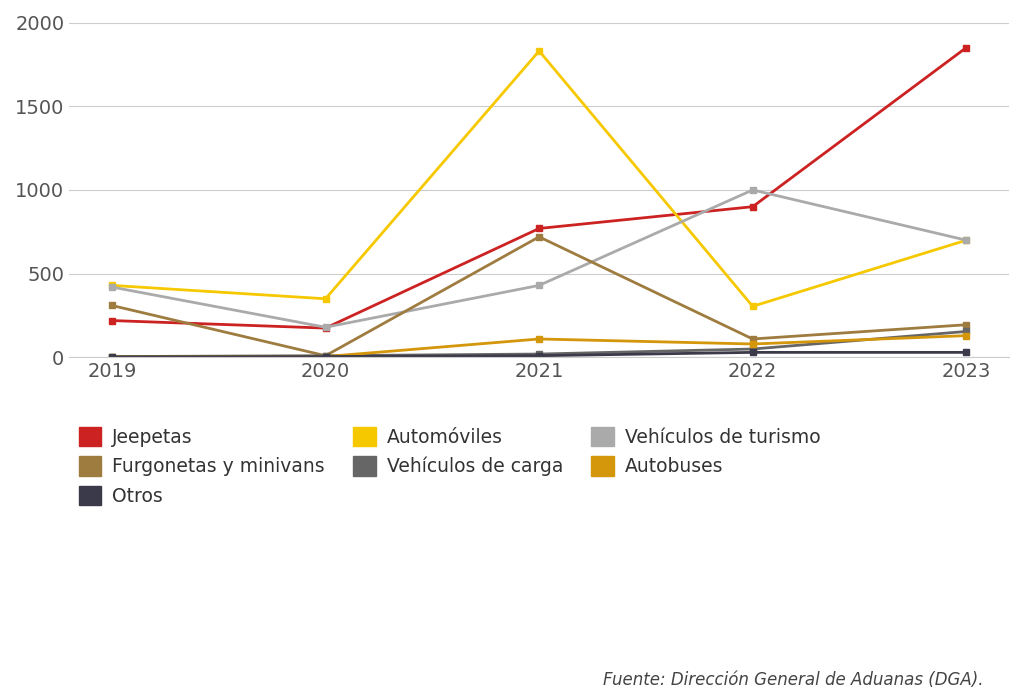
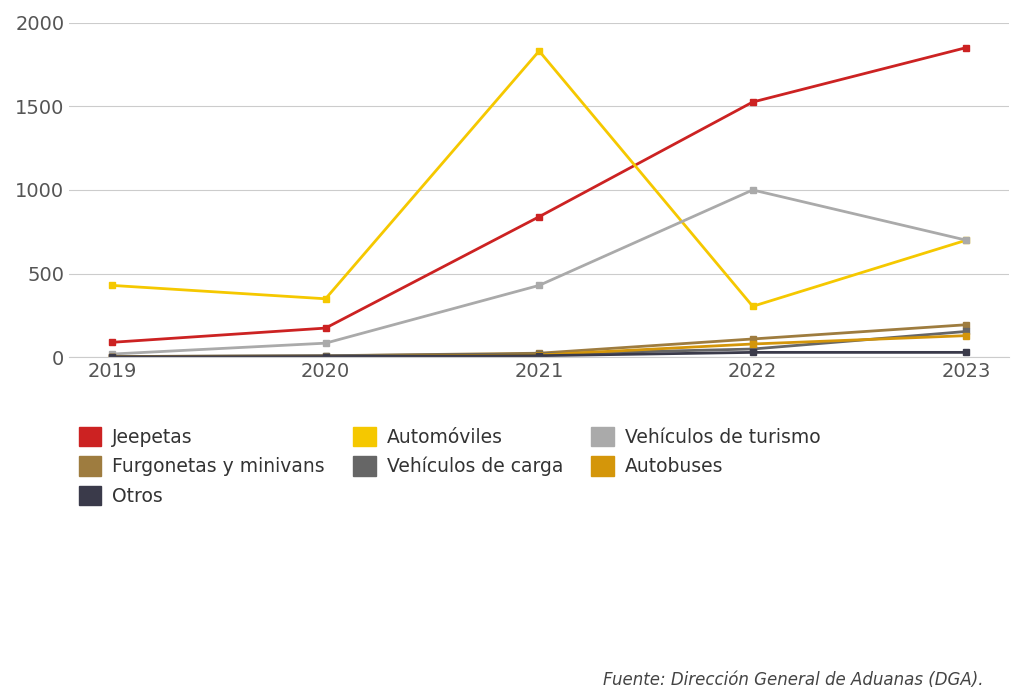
Jeepetas/2019: 220 -> 90
Vehículos de turismo/2019: 420 -> 20
Furgonetas y minivans/2019: 310 -> 0
Vehículos de turismo/2020: 180 -> 80
Jeepetas/2021: 770 -> 840
Furgonetas y minivans/2021: 720 -> 20
Autobuses/2021: 110 -> 20
Jeepetas/2022: 900 -> 1520
